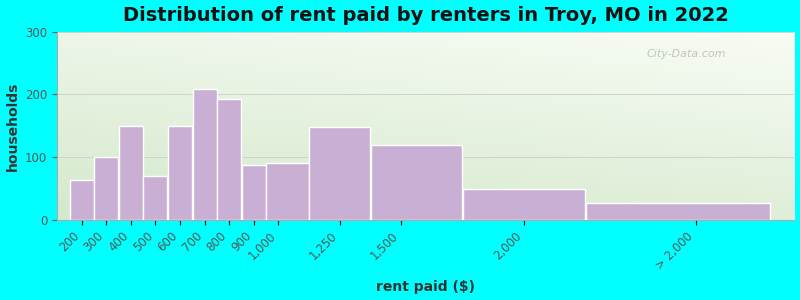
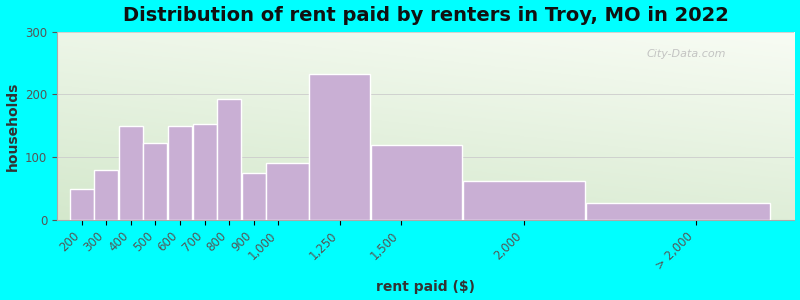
200: 64 -> 50
300: 100 -> 80
500: 70 -> 122
700: 208 -> 153
900: 88 -> 75
1,250: 148 -> 233
2,000: 50 -> 62
